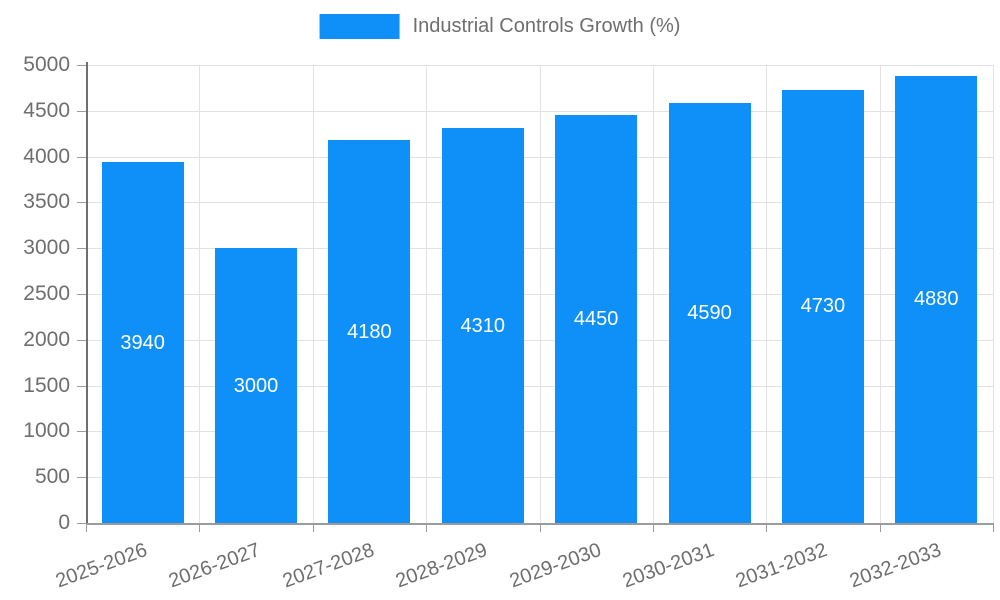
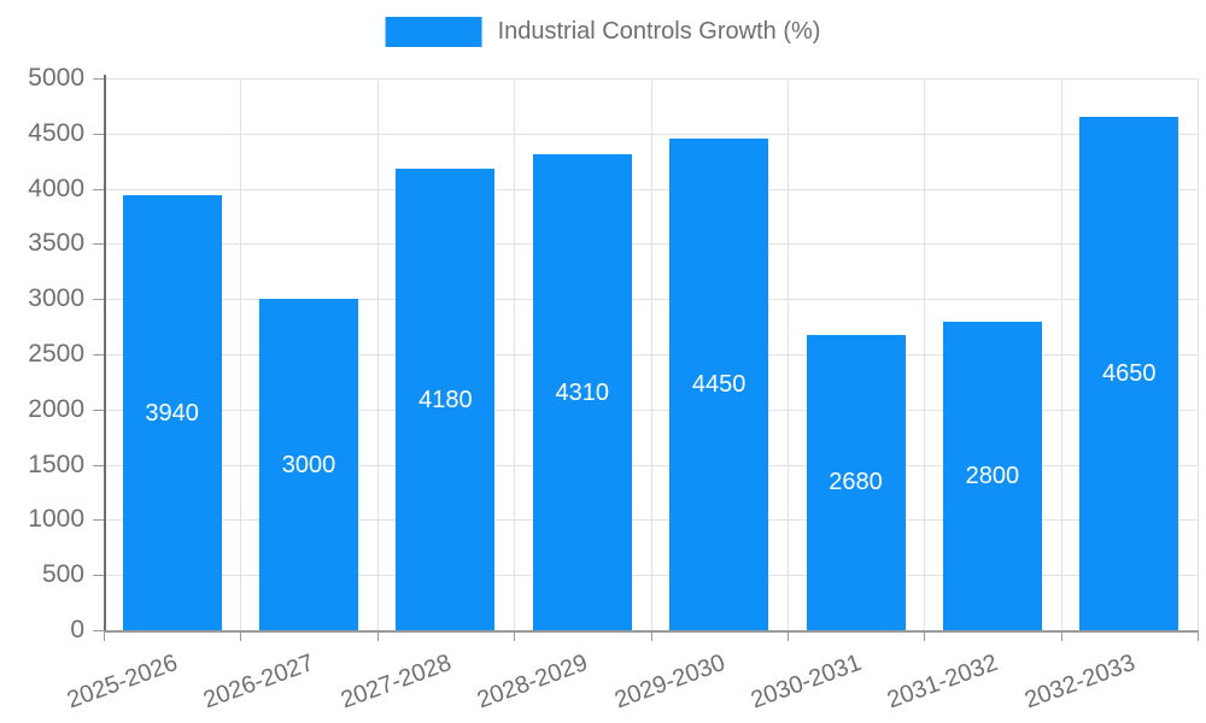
2030-2031: 4590 -> 2680
2031-2032: 4730 -> 2800
2032-2033: 4880 -> 4650
